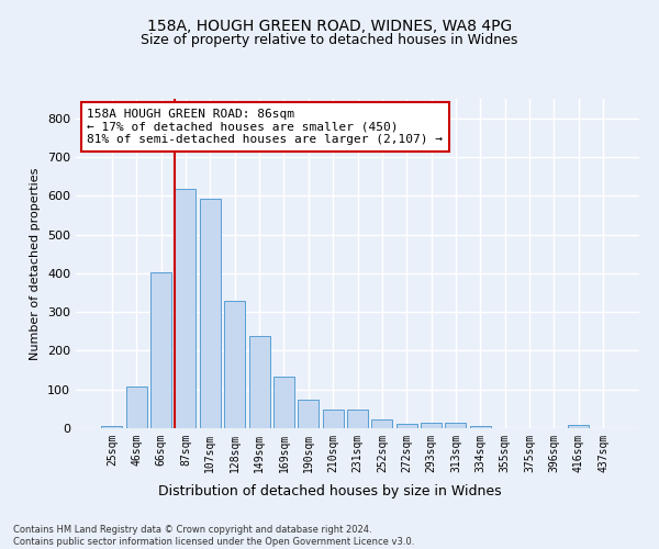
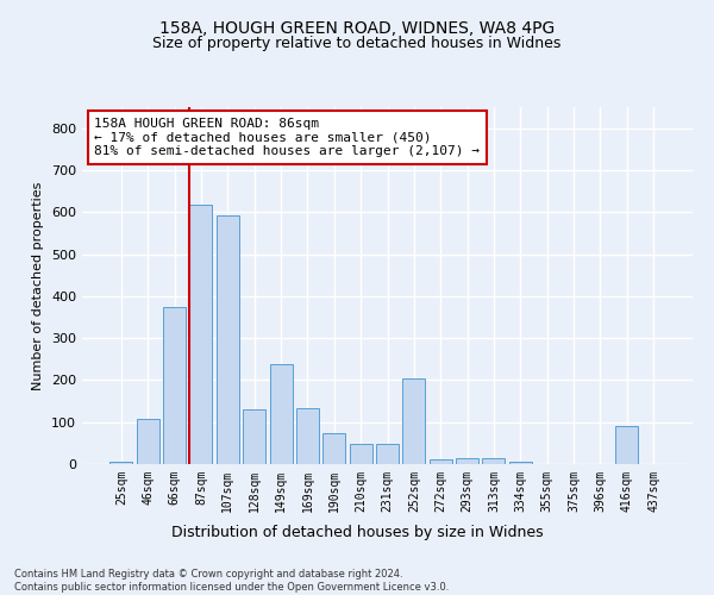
66sqm: 403 -> 375
128sqm: 328 -> 130
252sqm: 23 -> 205
416sqm: 8 -> 90
